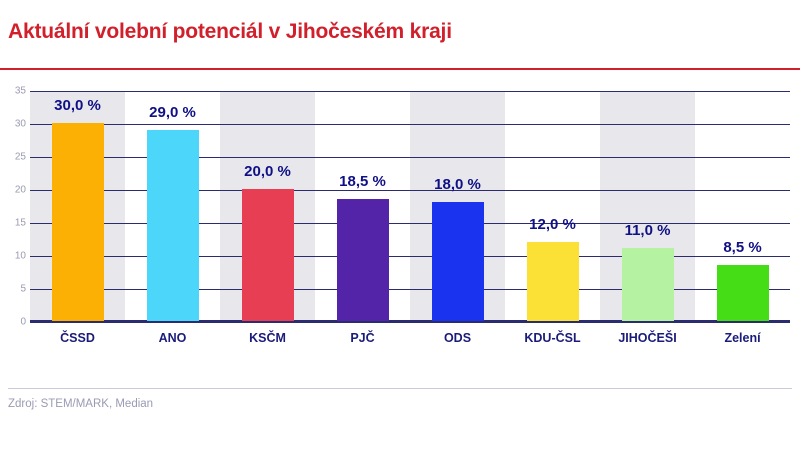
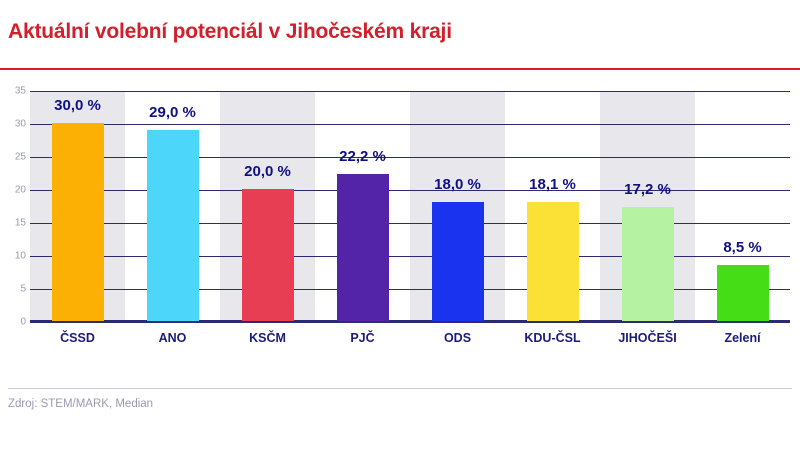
PJČ: 18,5 -> 22,2
KDU-ČSL: 12,0 -> 18,1
JIHOČEŠI: 11,0 -> 17,2
